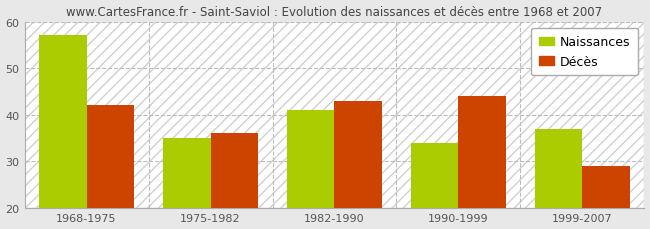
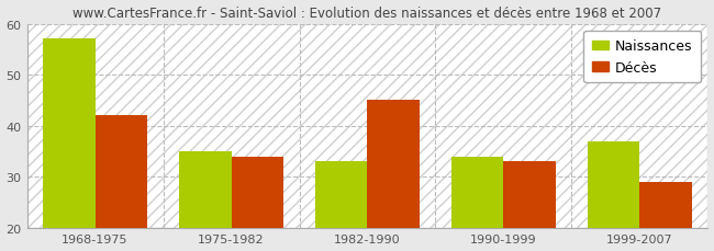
Décès/1975-1982: 36 -> 34
Naissances/1982-1990: 41 -> 33
Décès/1982-1990: 43 -> 45
Décès/1990-1999: 44 -> 33
